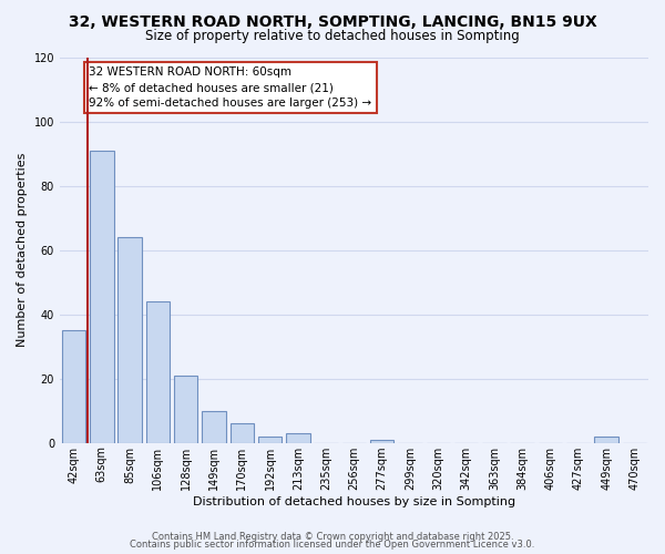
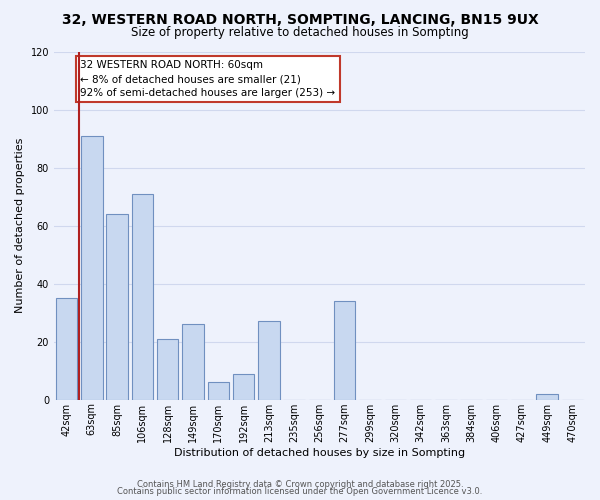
106sqm: 44 -> 71
149sqm: 10 -> 26
192sqm: 2 -> 9
213sqm: 3 -> 27
277sqm: 1 -> 34
